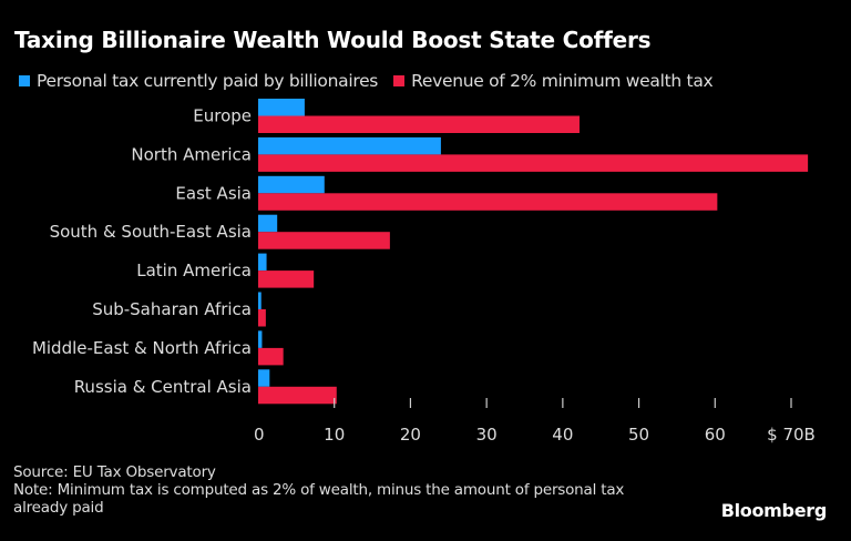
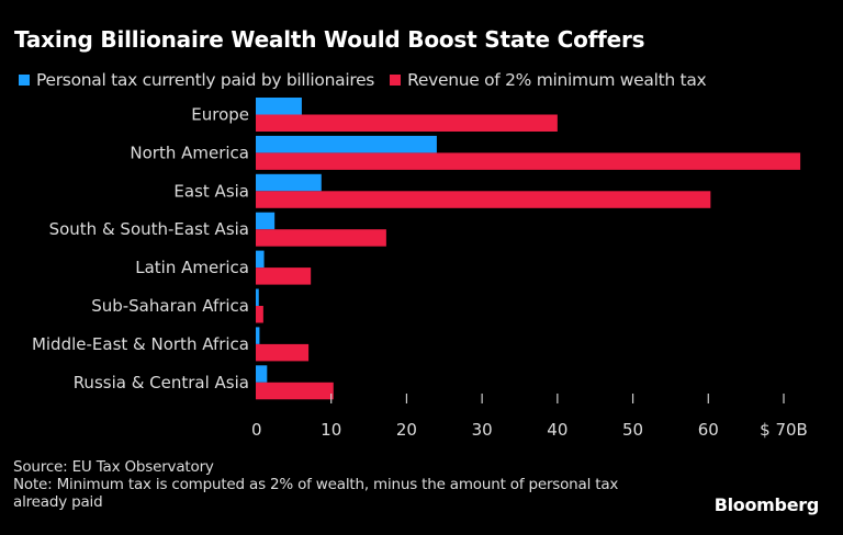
Revenue of 2% minimum wealth tax/Europe: 42 -> 40
Revenue of 2% minimum wealth tax/Middle-East & North Africa: 3 -> 7
